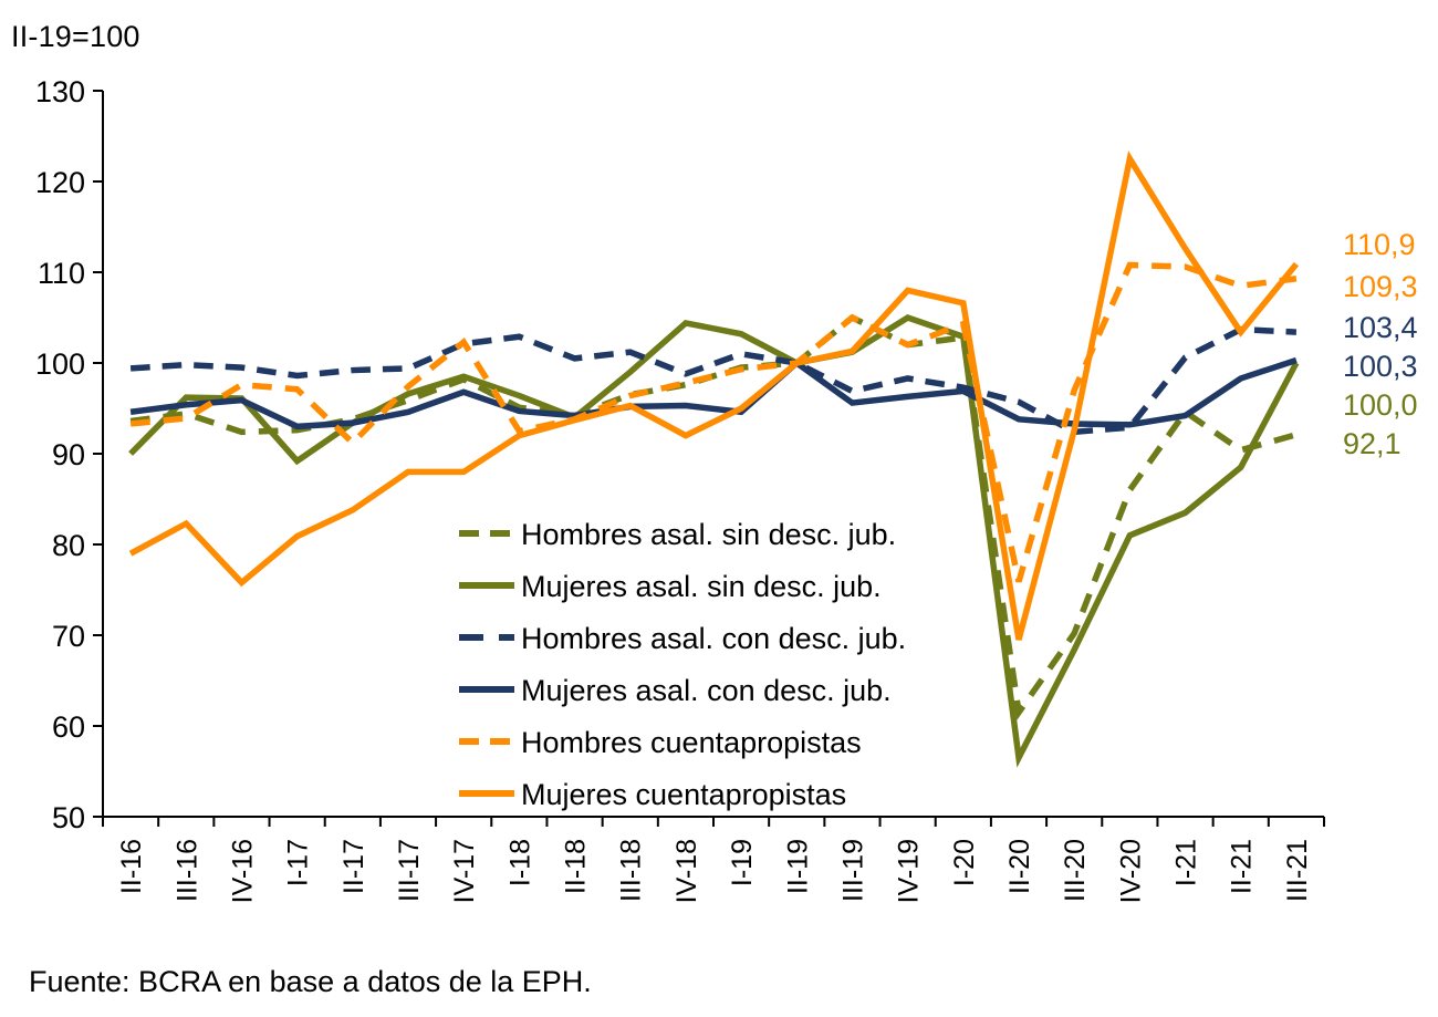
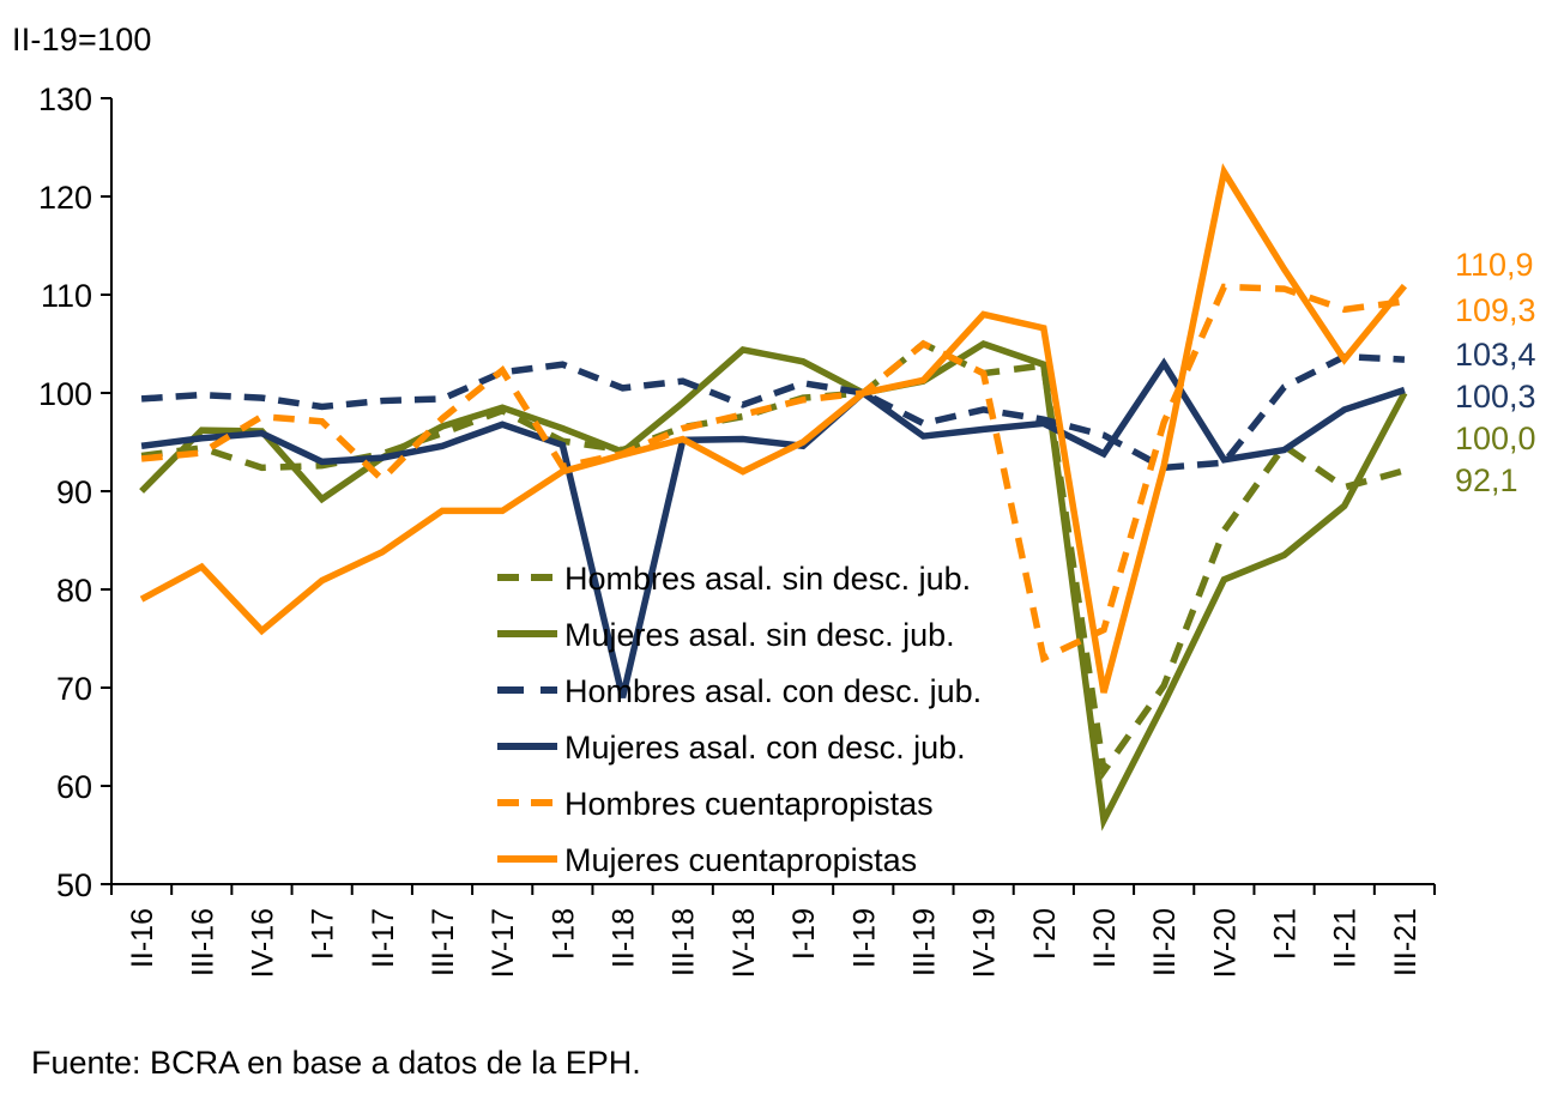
Mujeres asal. con desc. jub./II-18: 94 -> 69
Hombres cuentapropistas/I-20: 104 -> 73
Mujeres asal. con desc. jub./III-20: 93 -> 103
